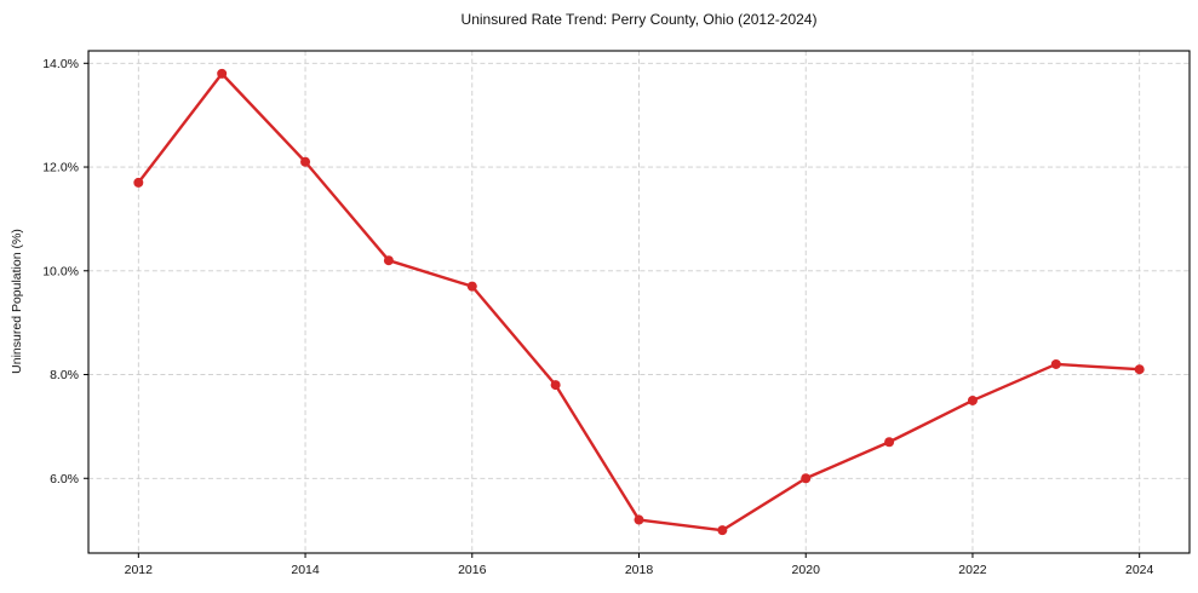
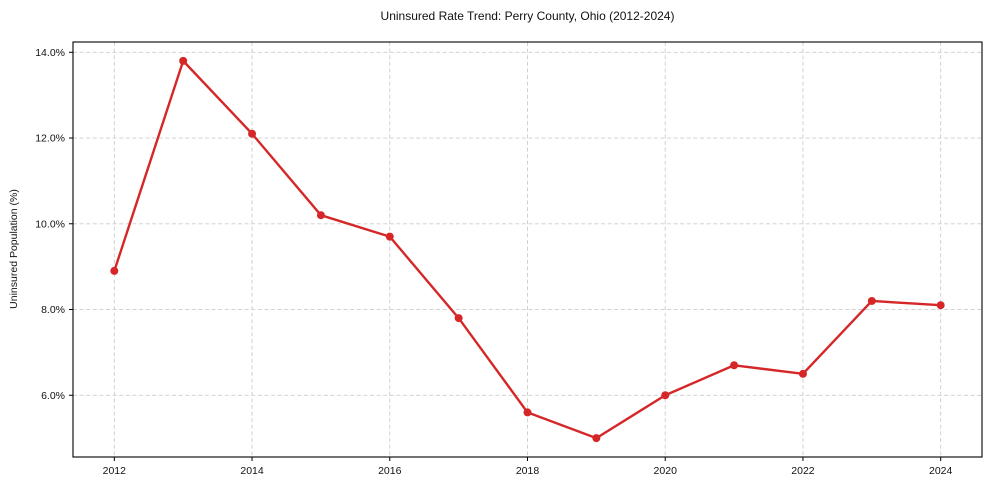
2012: 11.7% -> 8.9%
2018: 5.2% -> 5.6%
2022: 7.5% -> 6.5%
